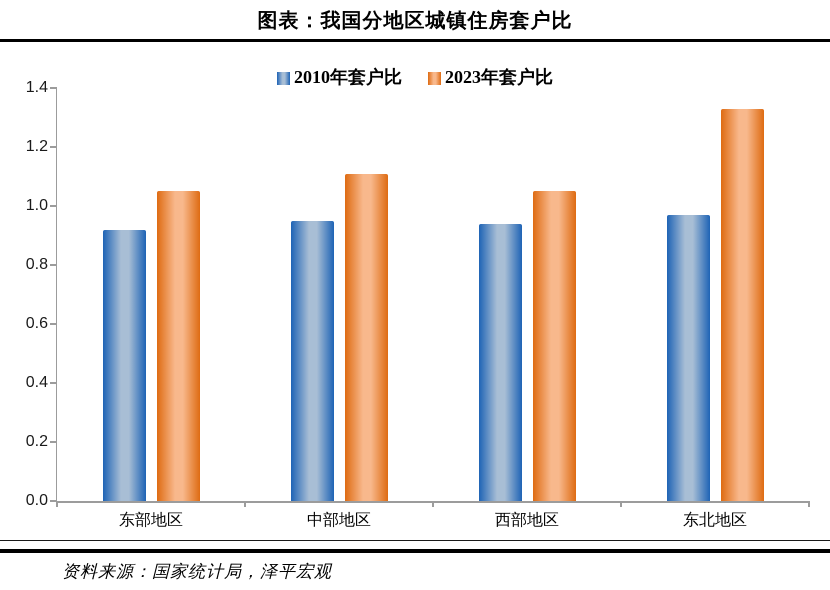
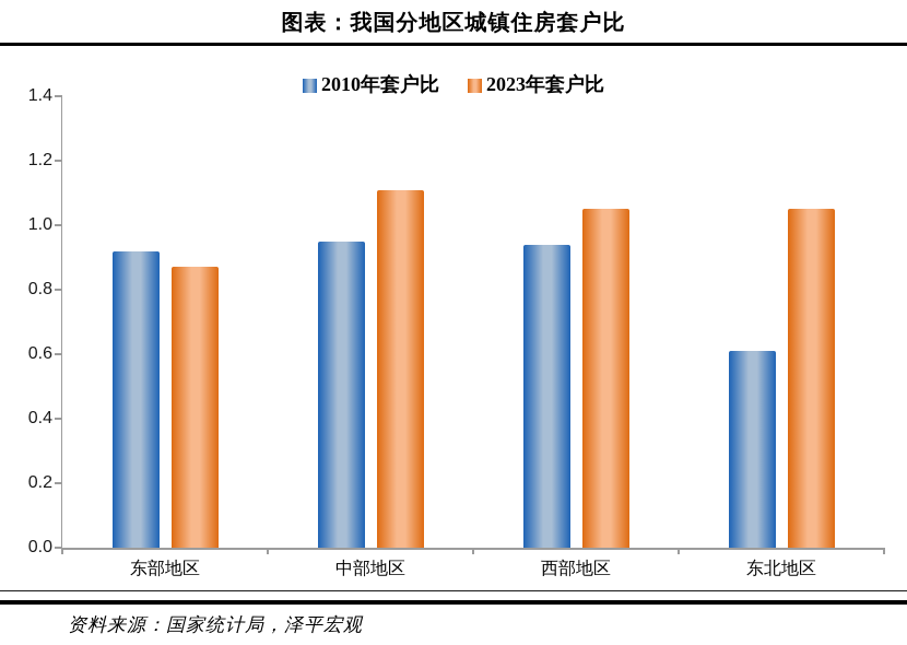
2023年套户比/东部地区: 1.05 -> 0.87
2010年套户比/东北地区: 0.97 -> 0.61
2023年套户比/东北地区: 1.33 -> 1.05
